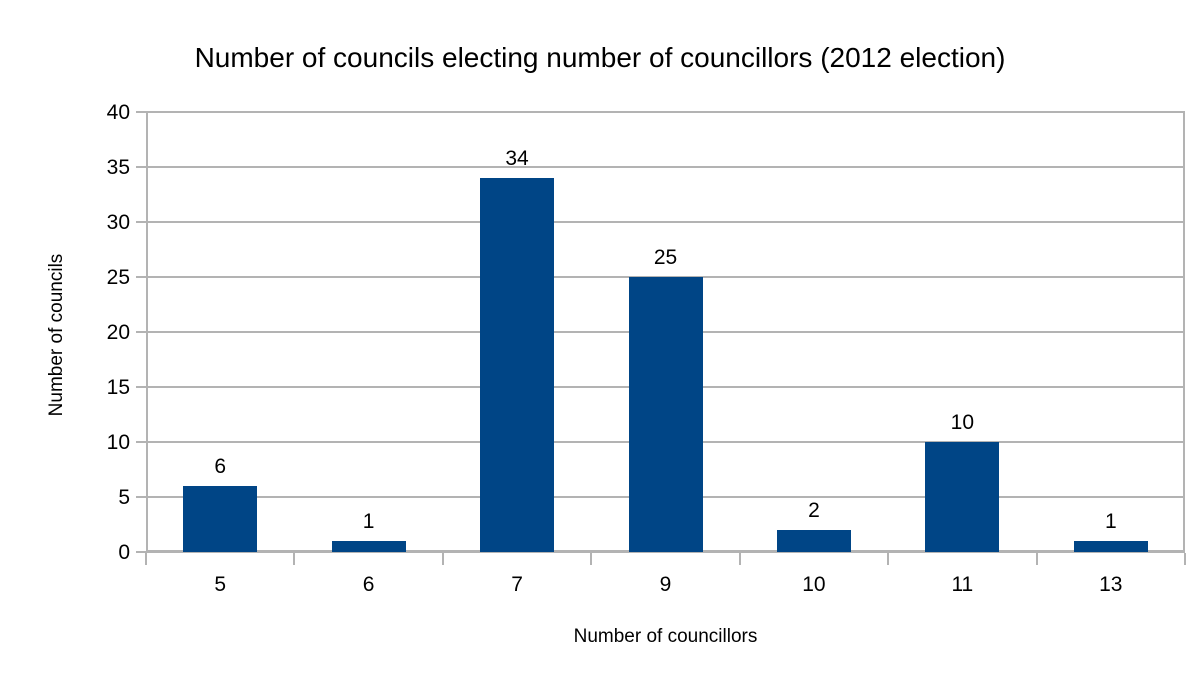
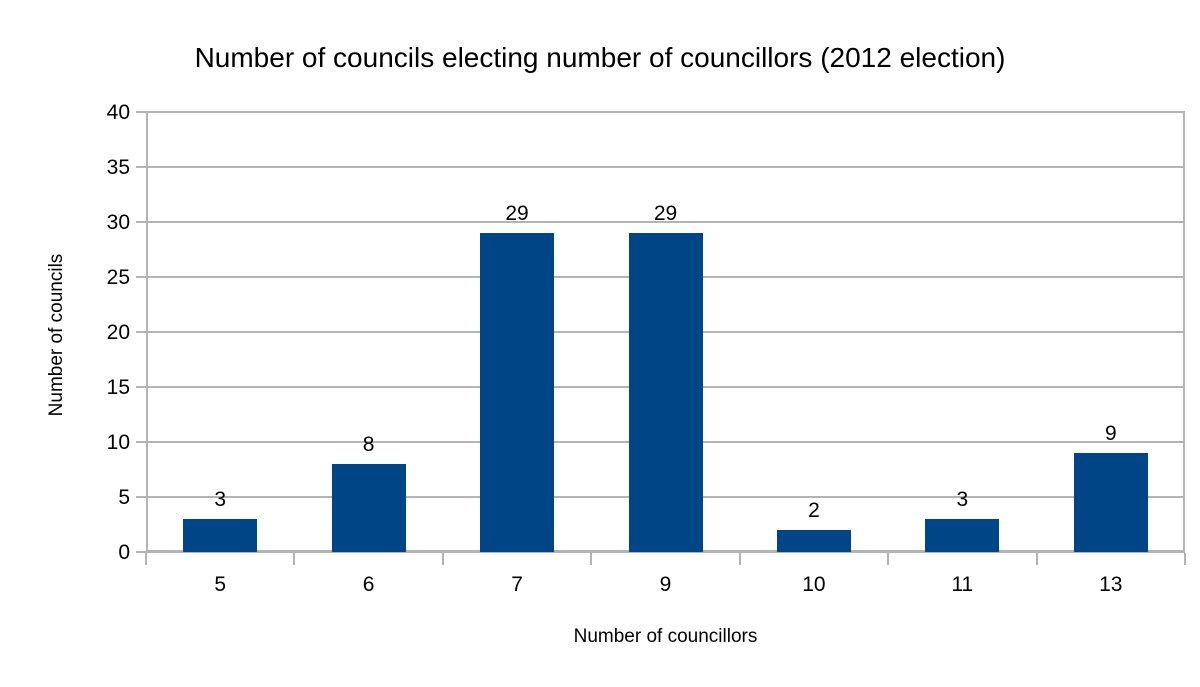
5: 6 -> 3
6: 1 -> 8
7: 34 -> 29
9: 25 -> 29
11: 10 -> 3
13: 1 -> 9
